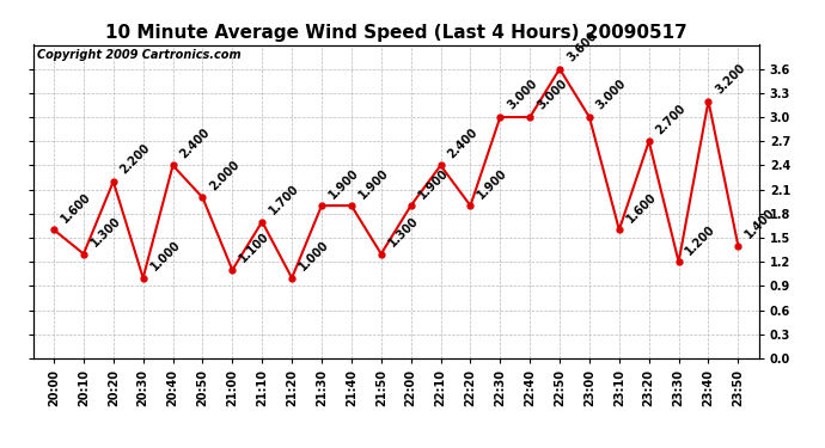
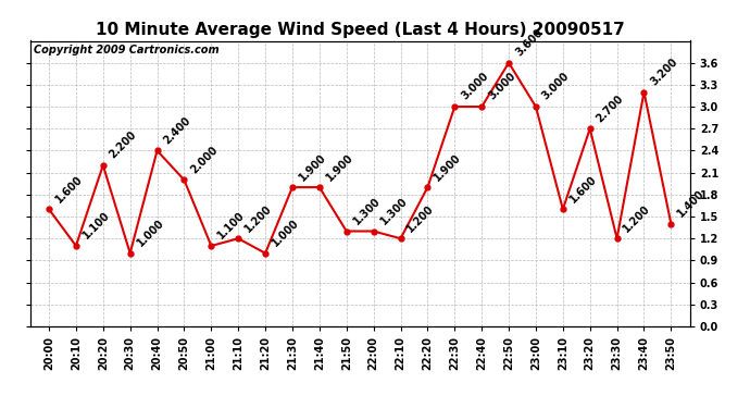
20:10: 1.300 -> 1.100
21:10: 1.700 -> 1.200
22:00: 1.900 -> 1.300
22:10: 2.400 -> 1.200
